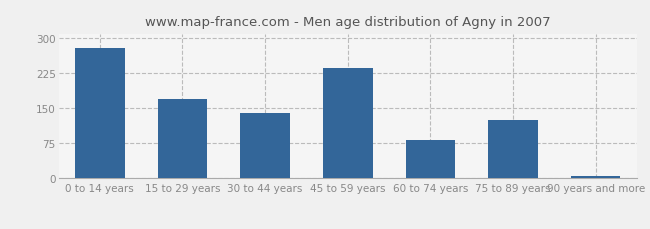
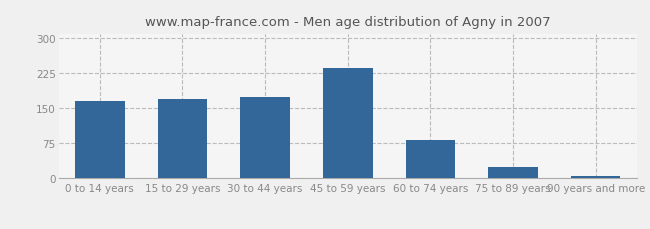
0 to 14 years: 280 -> 165
30 to 44 years: 140 -> 175
75 to 89 years: 125 -> 25
